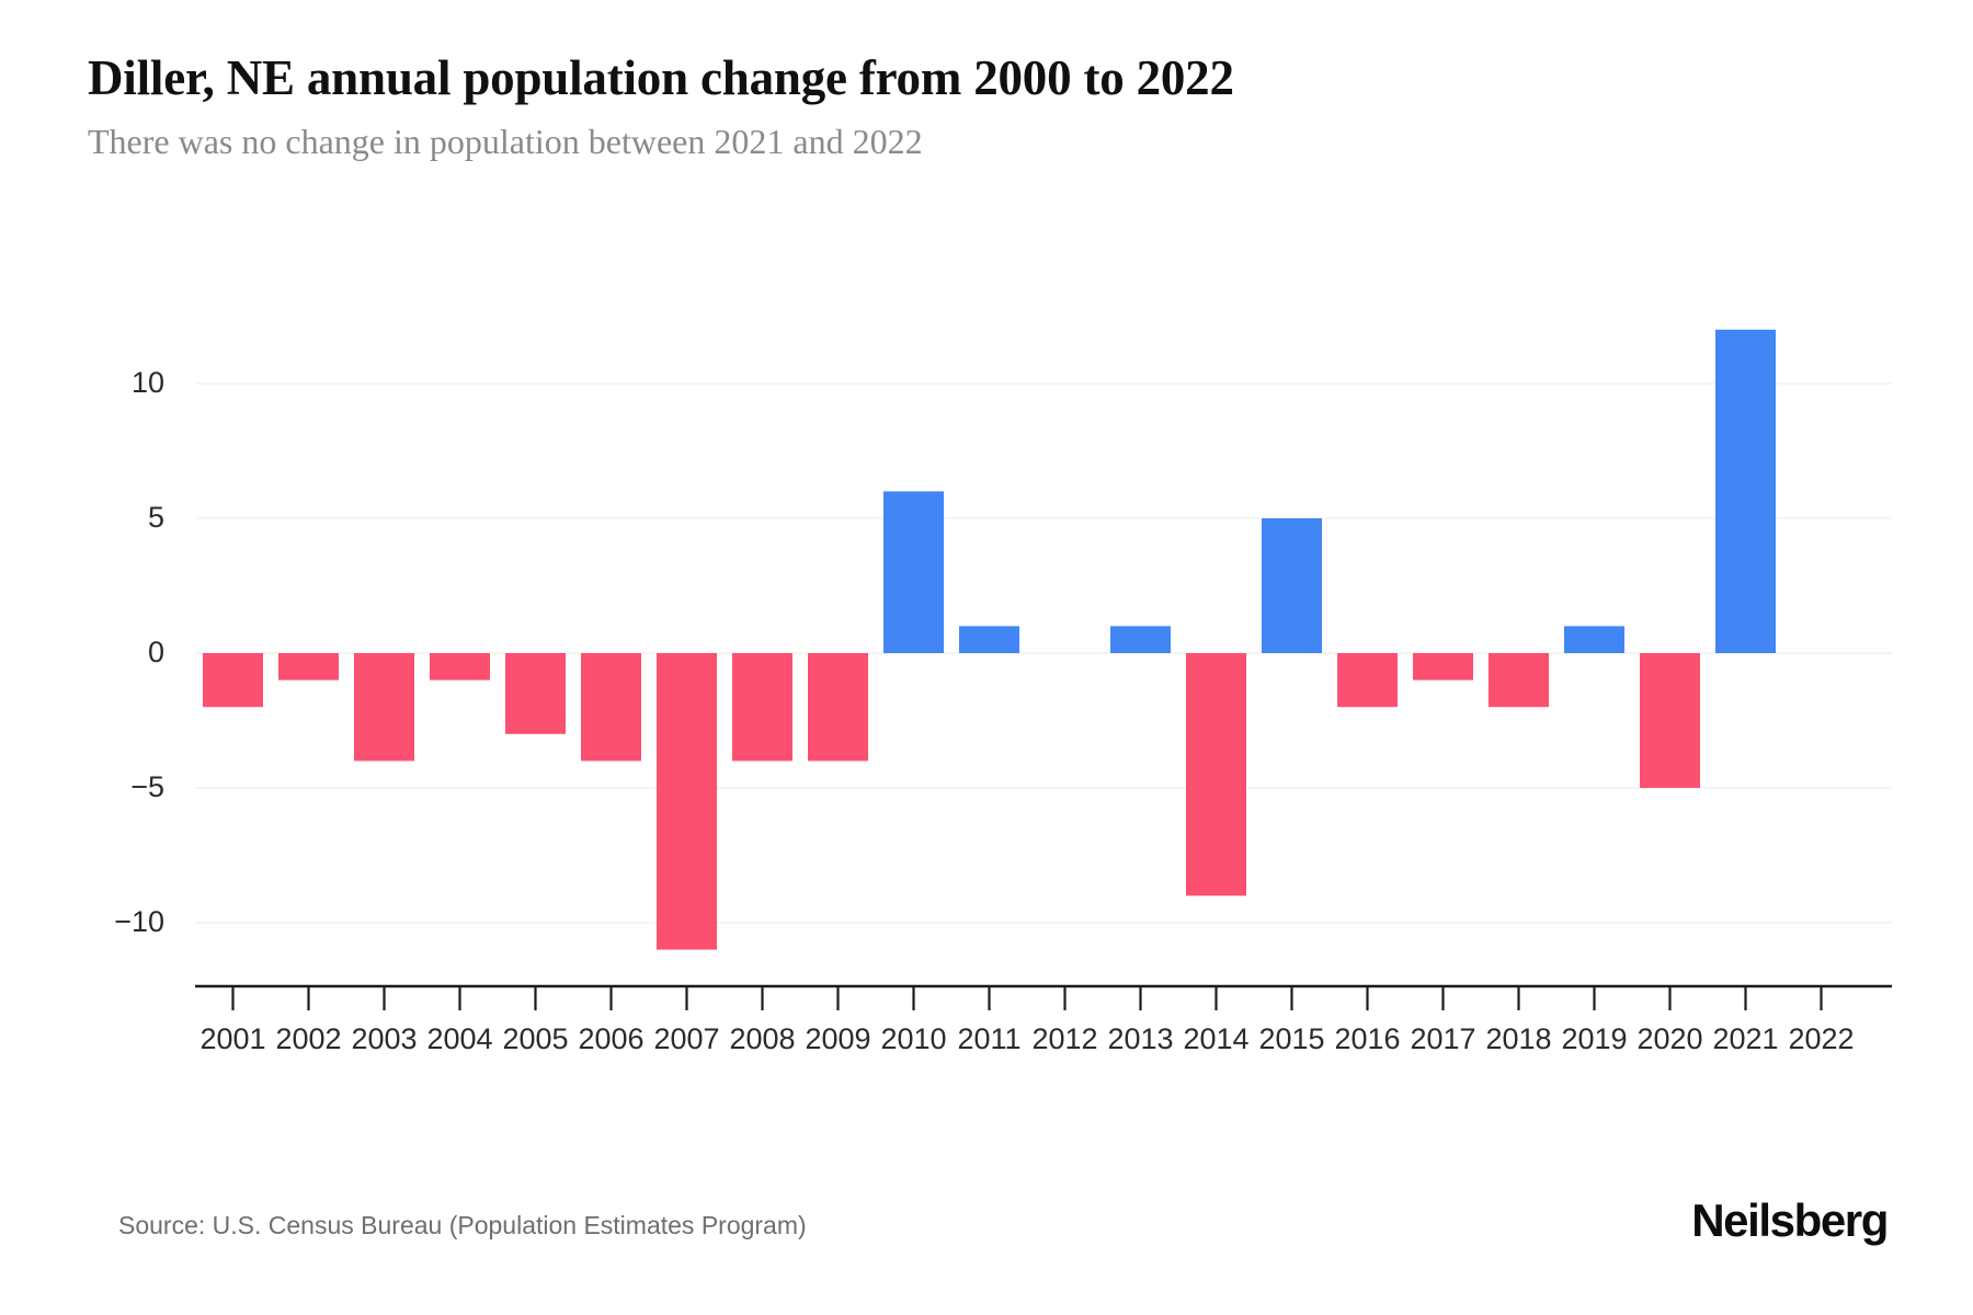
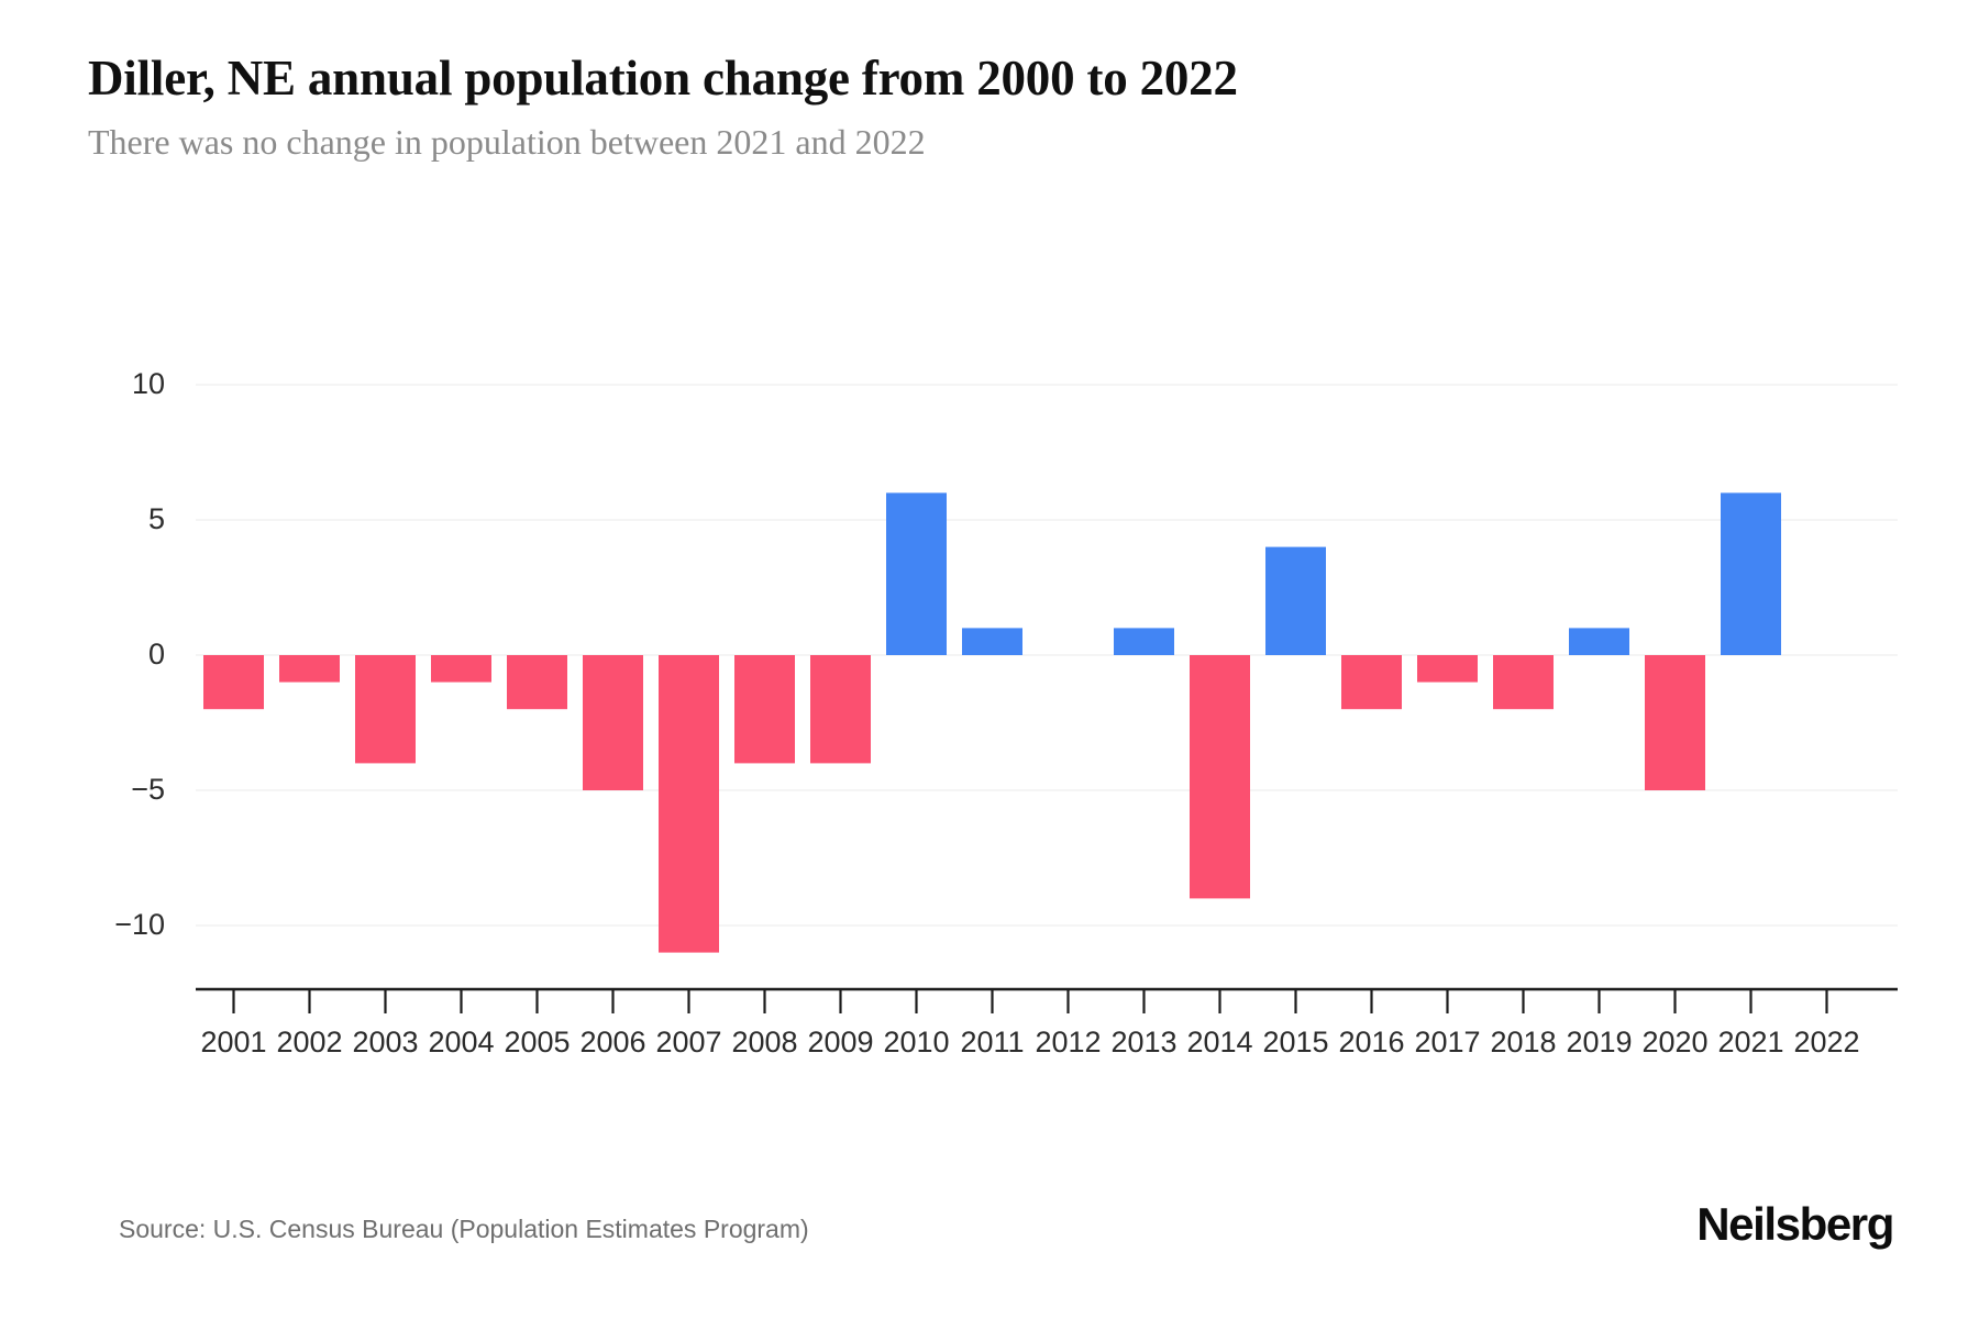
2005: -3 -> -2
2006: -4 -> -5
2015: 5 -> 4
2021: 12 -> 6
